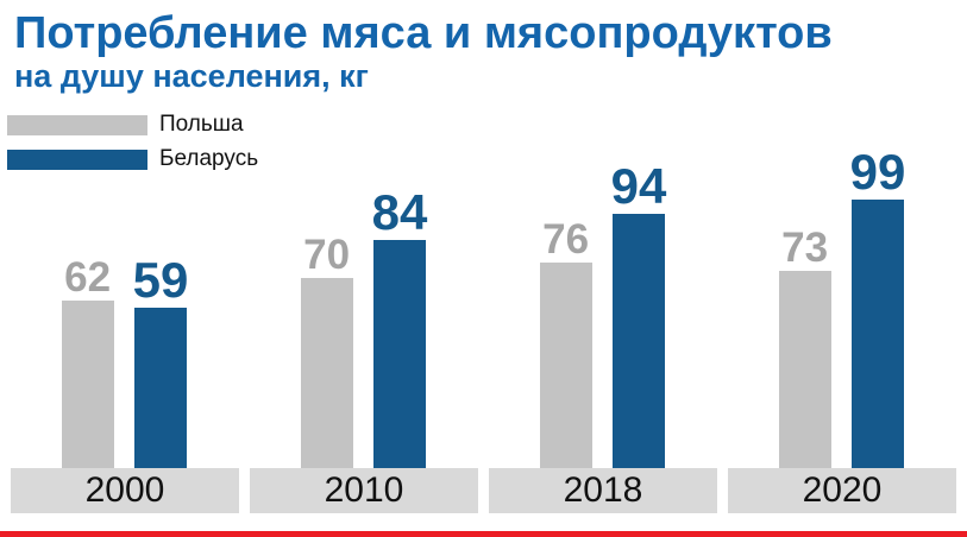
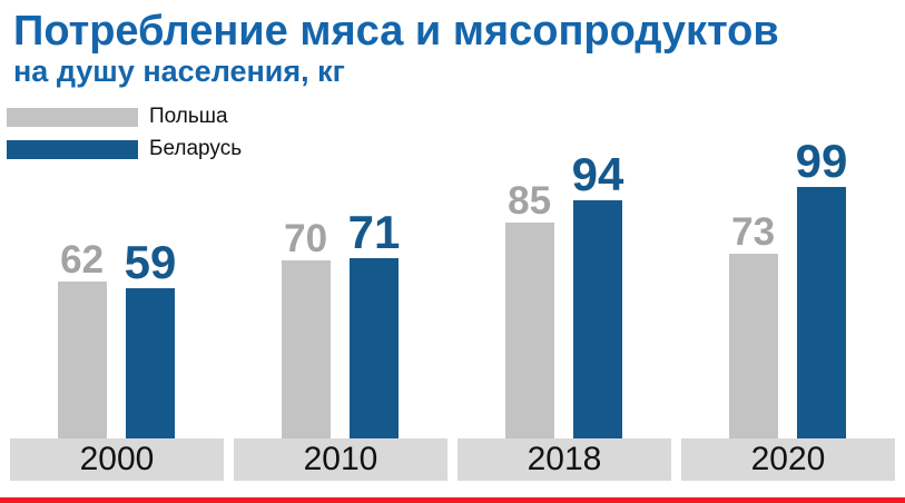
Беларусь/2010: 84 -> 71
Польша/2018: 76 -> 85
